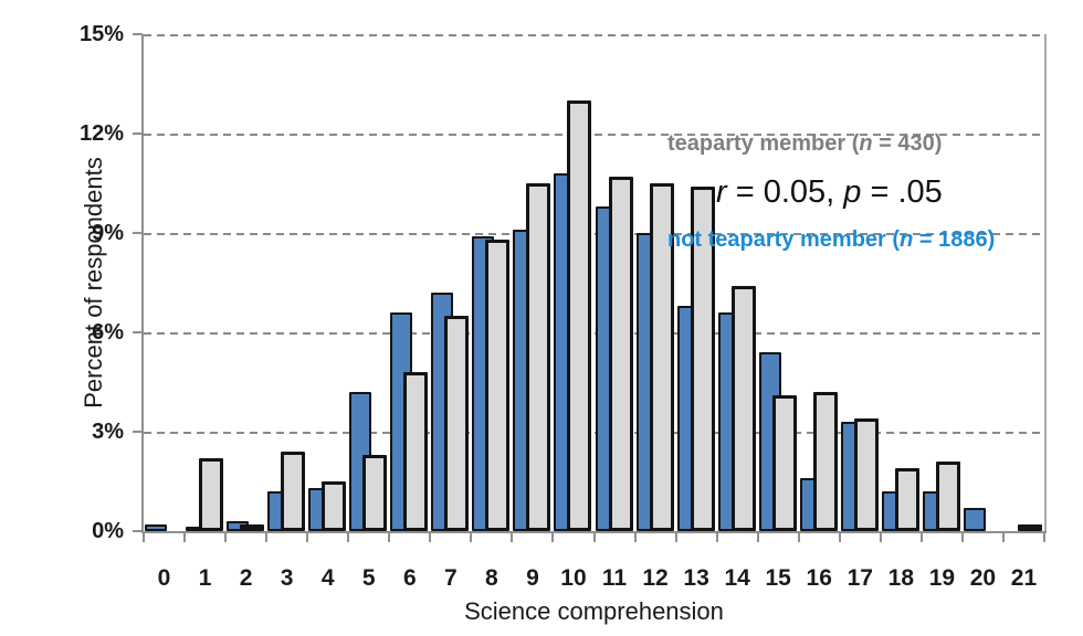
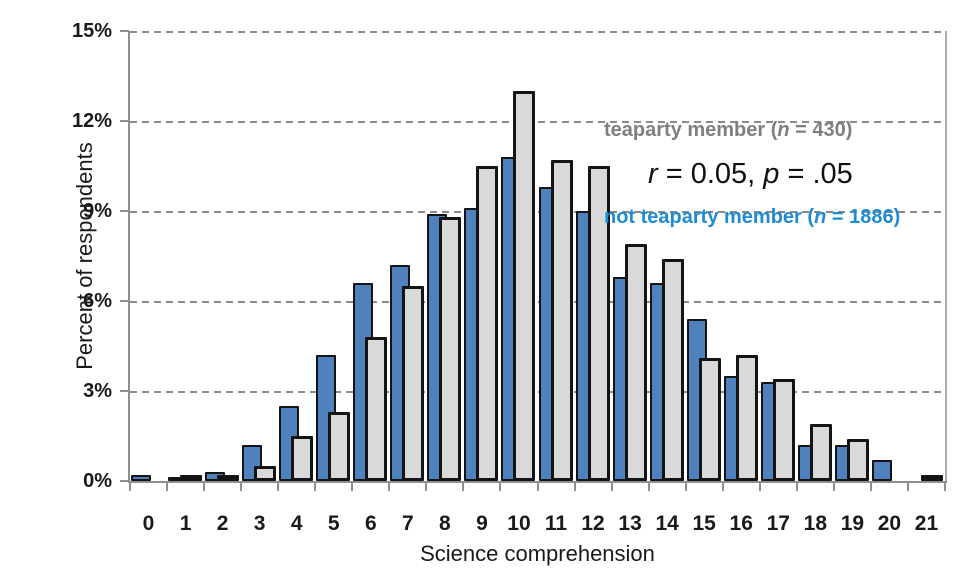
teaparty member (n = 430)/1: 2.2% -> 0.1%
teaparty member (n = 430)/3: 2.4% -> 0.5%
not teaparty member (n = 1886)/4: 1.3% -> 2.5%
teaparty member (n = 430)/13: 10.4% -> 7.9%
not teaparty member (n = 1886)/16: 1.6% -> 3.5%
teaparty member (n = 430)/19: 2.1% -> 1.4%
